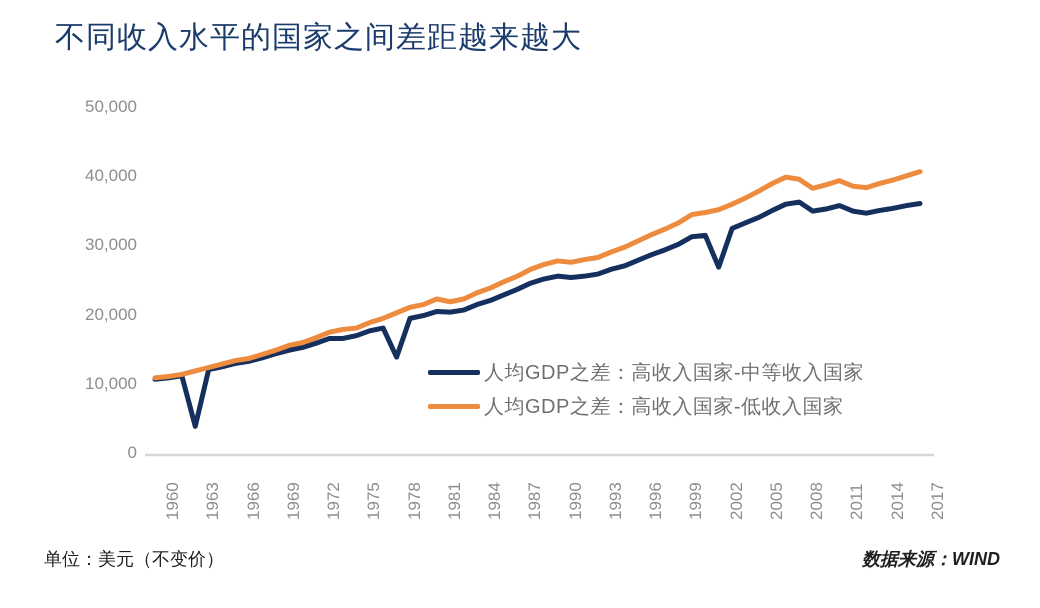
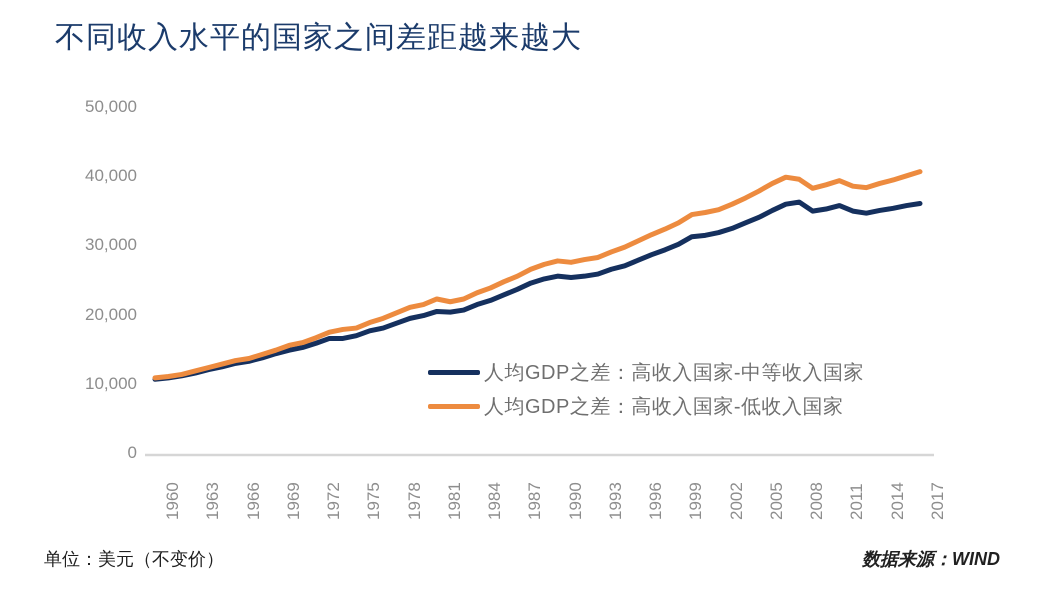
人均GDP之差：高收入国家-中等收入国家/1963: 4000 -> 12000
人均GDP之差：高收入国家-中等收入国家/1978: 14000 -> 19000
人均GDP之差：高收入国家-中等收入国家/2002: 27000 -> 32000
